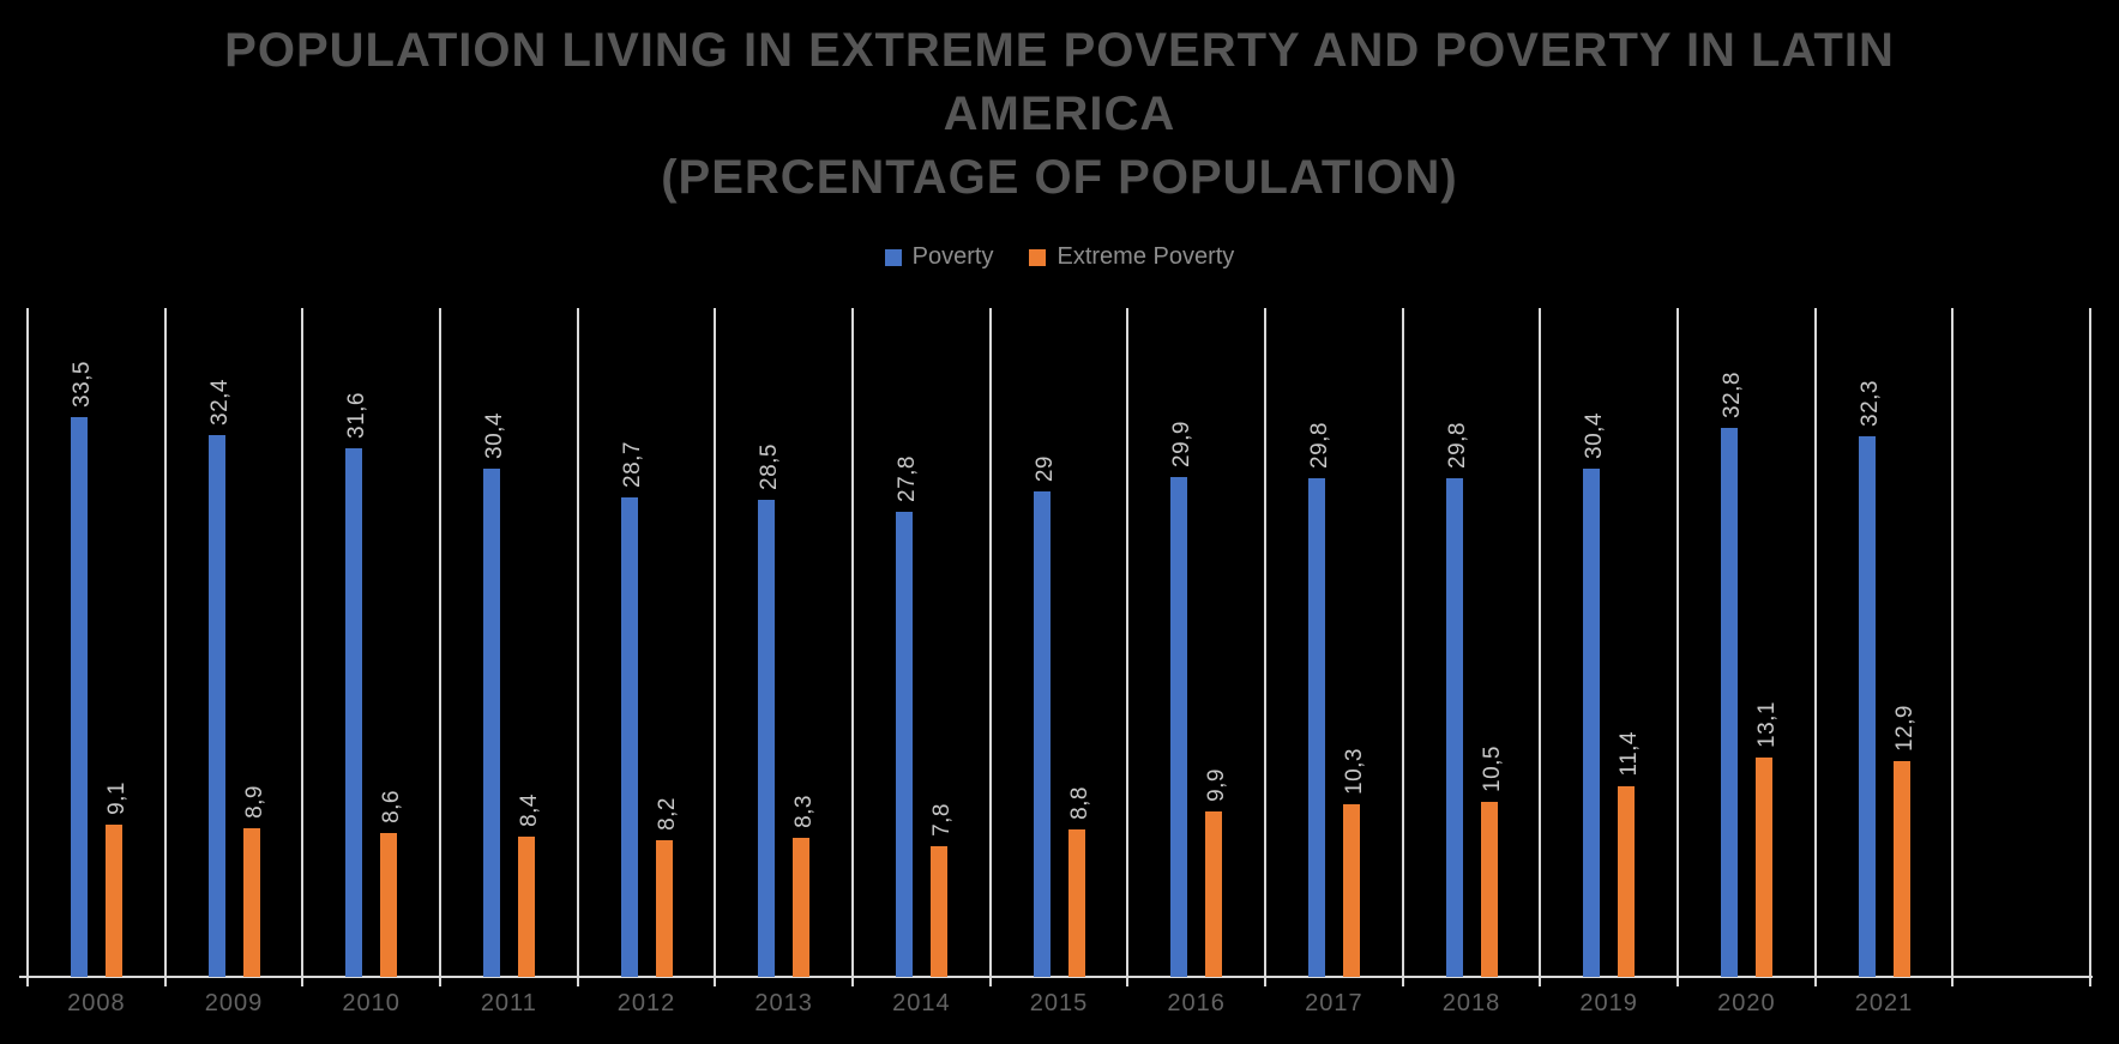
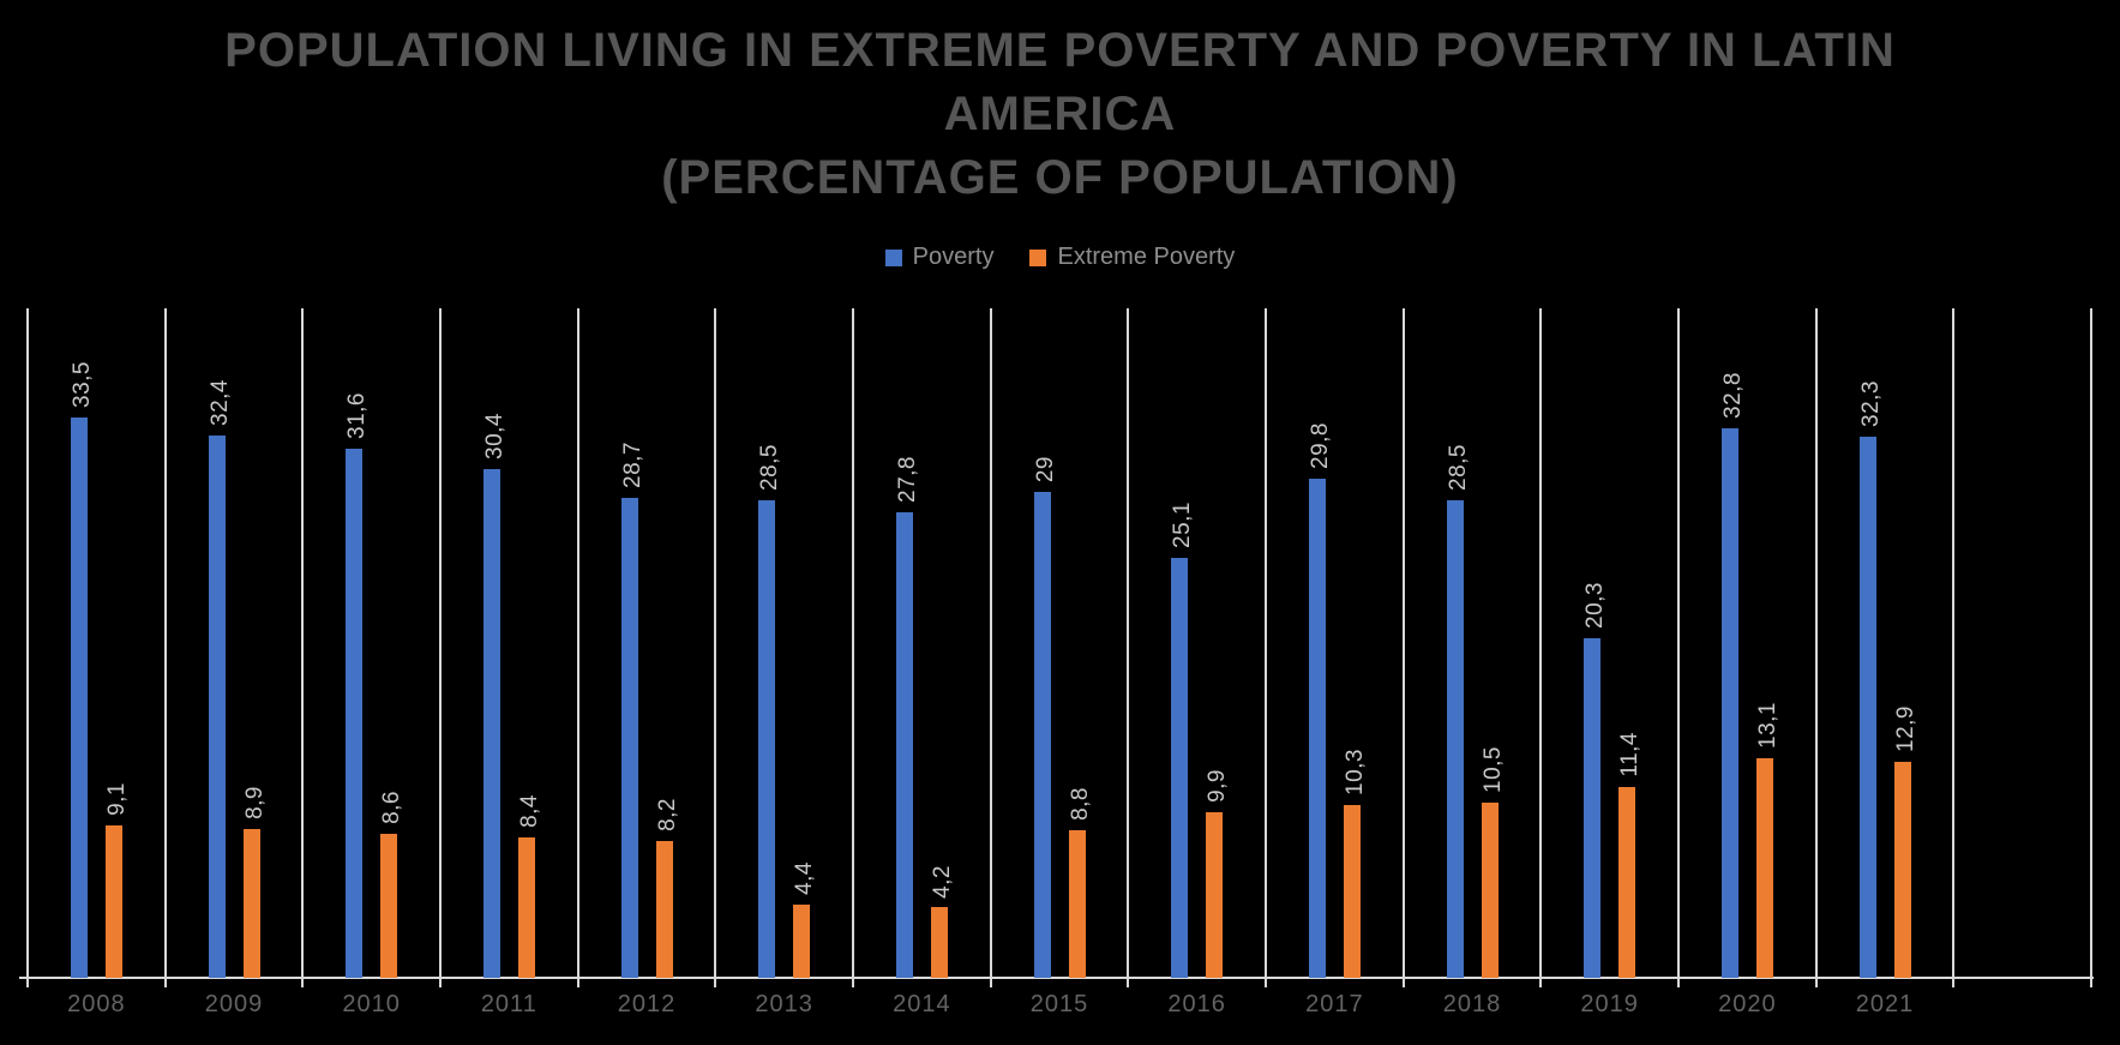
Extreme Poverty/2013: 8,3 -> 4,4
Extreme Poverty/2014: 7,8 -> 4,2
Poverty/2016: 29,9 -> 25,1
Poverty/2018: 29,8 -> 28,5
Poverty/2019: 30,4 -> 20,3
